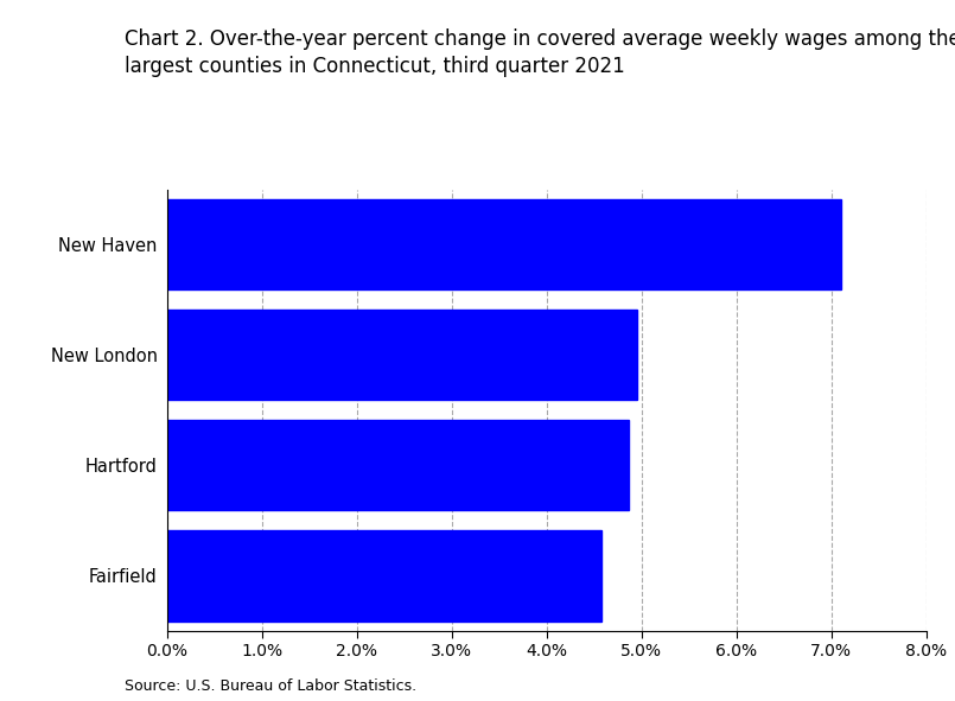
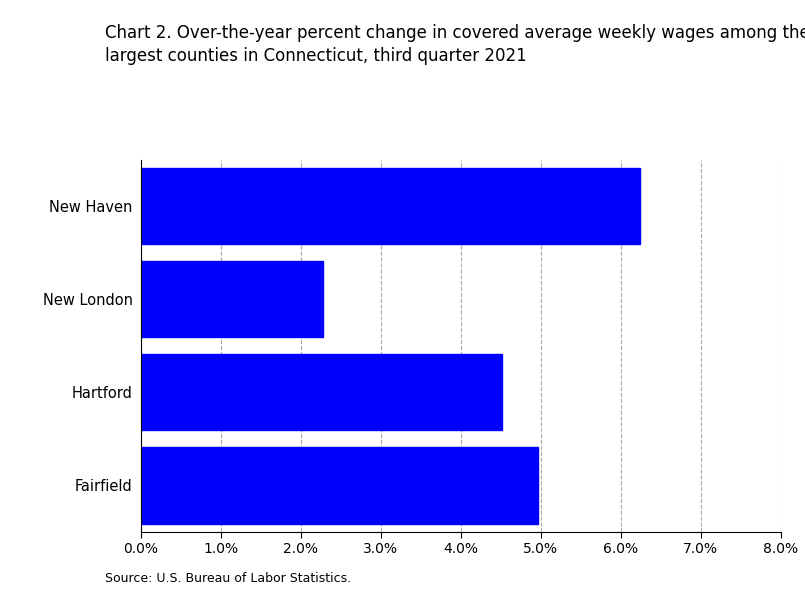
New Haven: 7.10% -> 6.24%
New London: 4.95% -> 2.28%
Hartford: 4.87% -> 4.52%
Fairfield: 4.58% -> 4.96%
